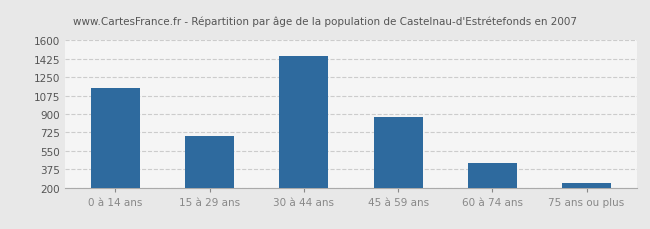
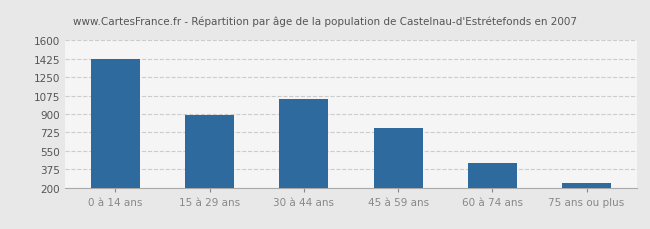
0 à 14 ans: 1150 -> 1420
15 à 29 ans: 690 -> 890
30 à 44 ans: 1460 -> 1040
45 à 59 ans: 870 -> 770
